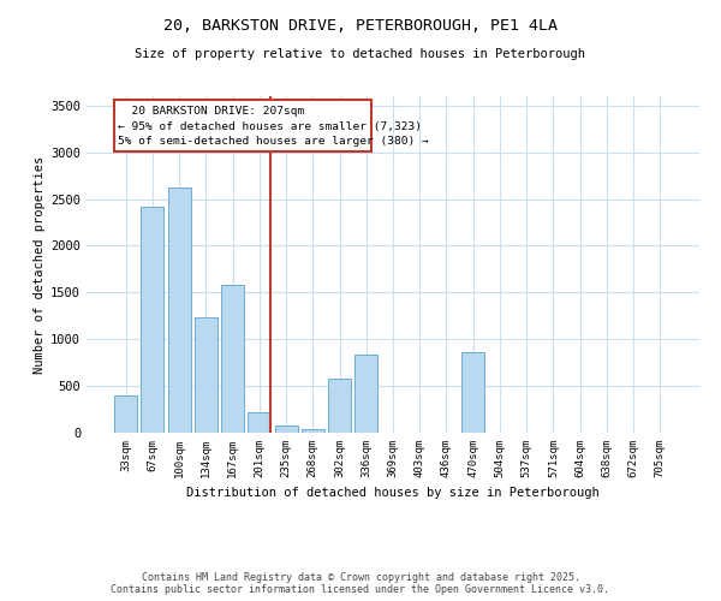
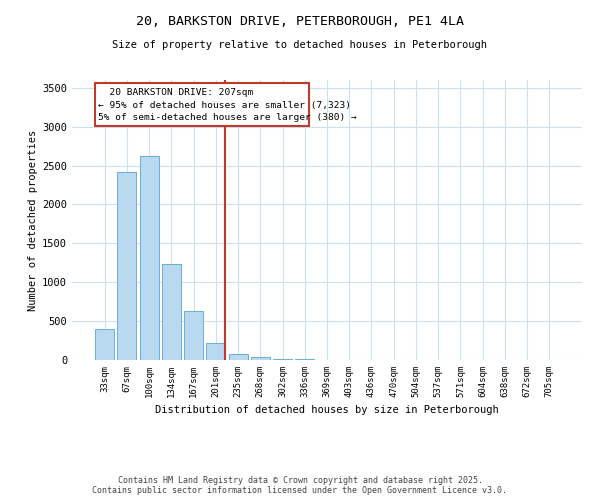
167sqm: 1580 -> 630
302sqm: 580 -> 20
336sqm: 840 -> 10
470sqm: 860 -> 0
